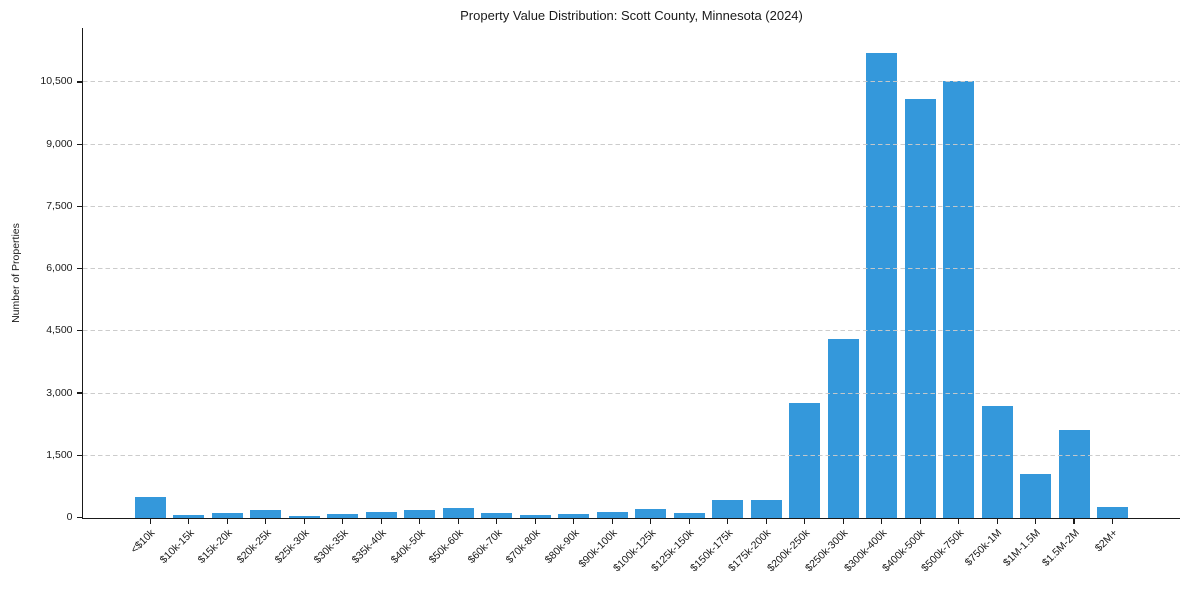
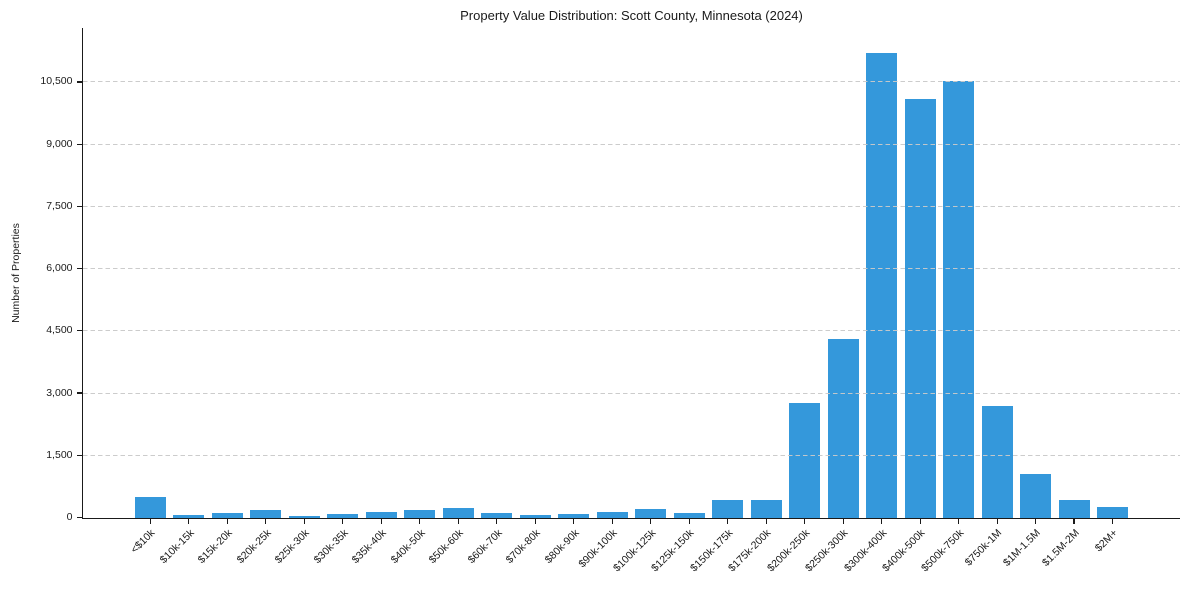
$1.5M-2M: 2100 -> 400
